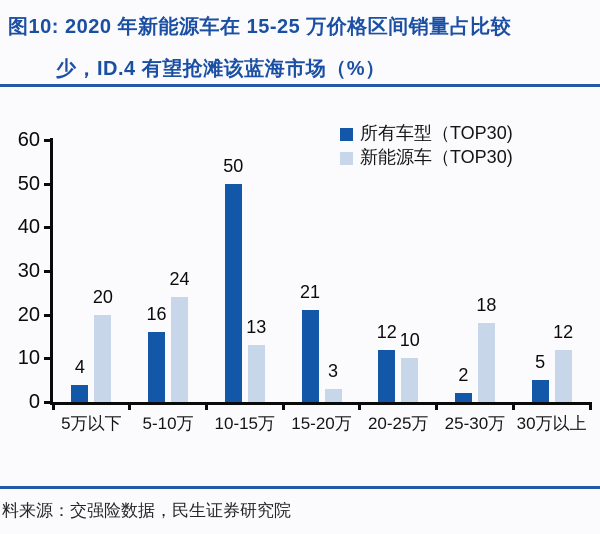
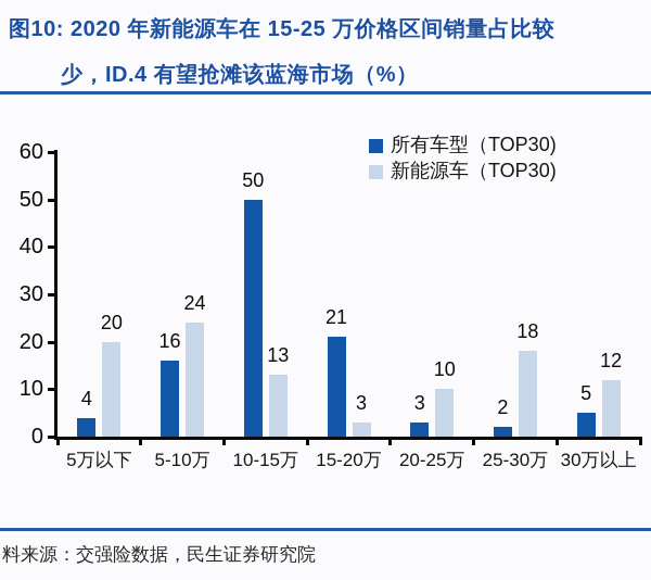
所有车型（TOP30)/20-25万: 12 -> 3
